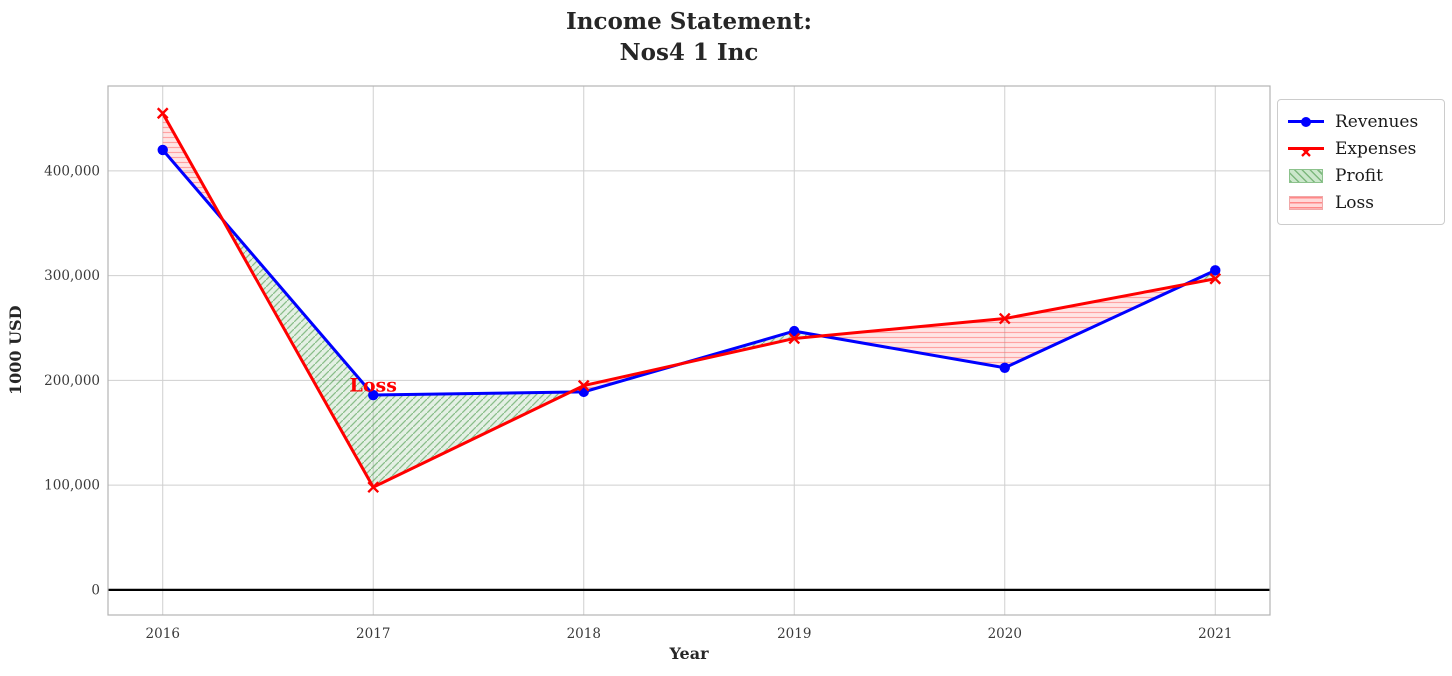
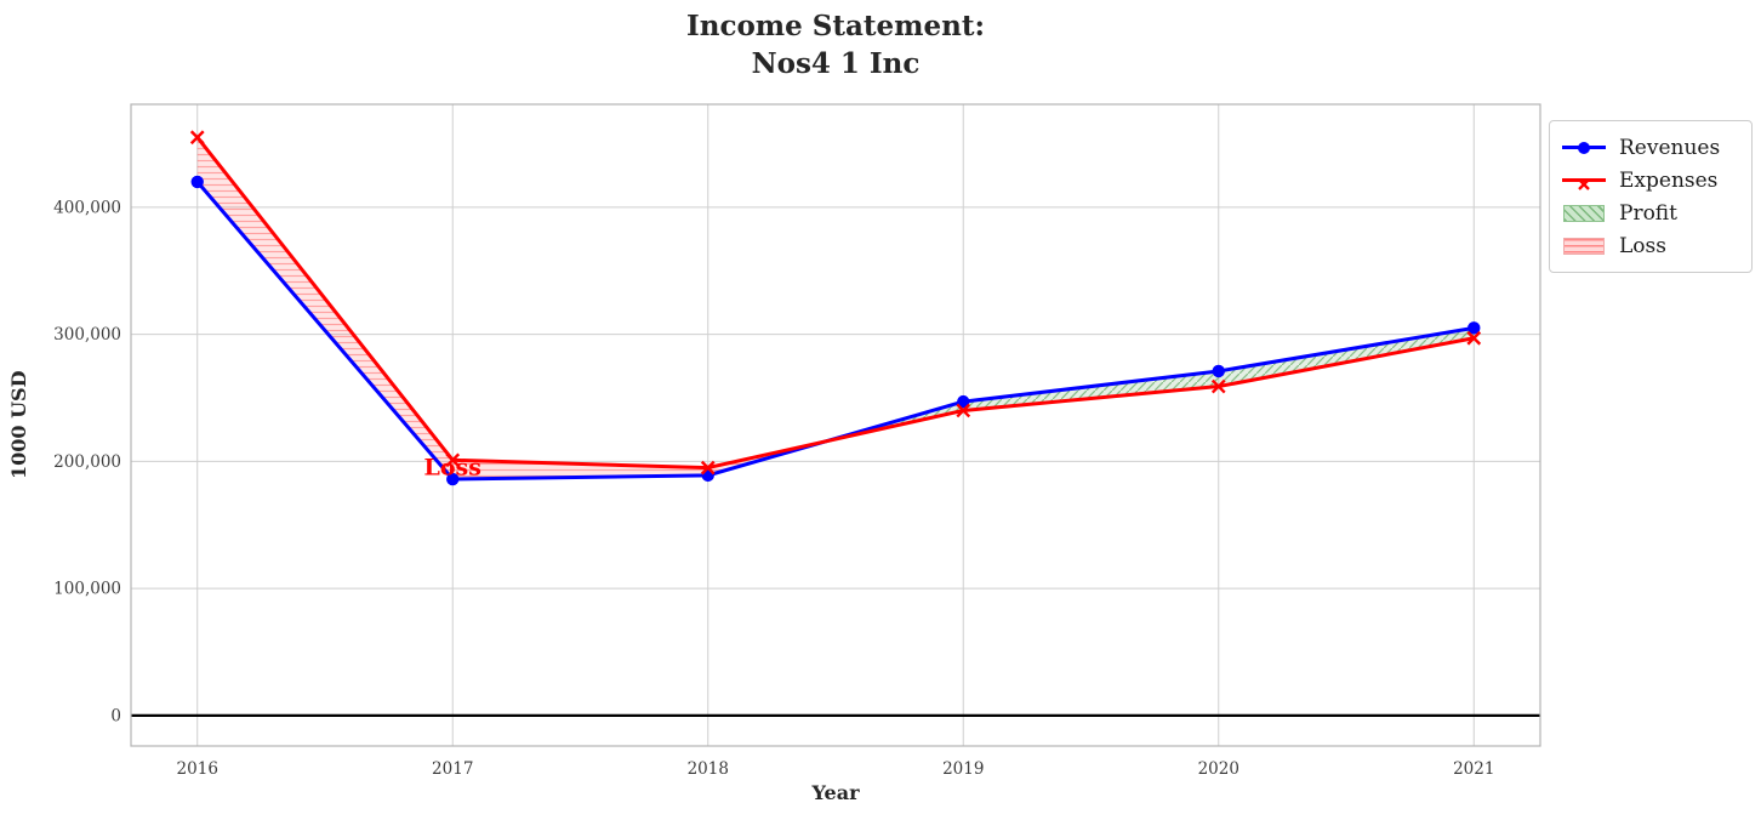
Expenses/2017: 98000 -> 201000
Revenues/2020: 212000 -> 271000
